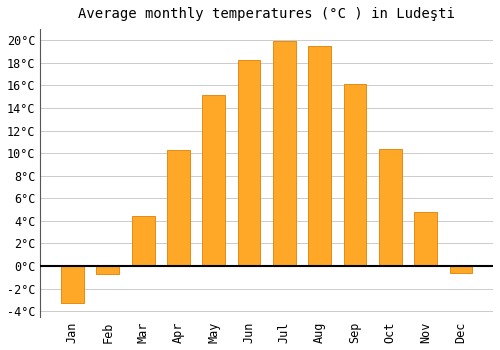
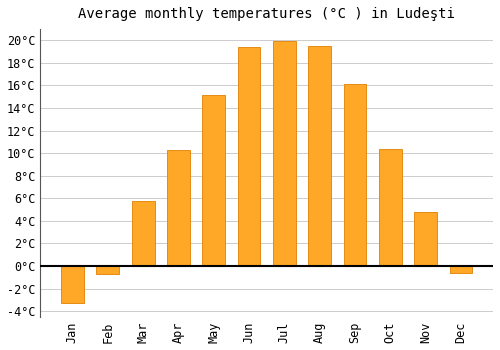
Mar: 4.4°C -> 5.8°C
Jun: 18.3°C -> 19.4°C
